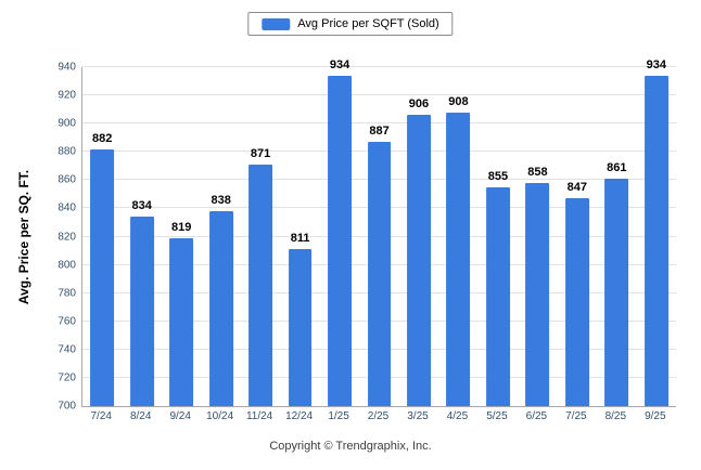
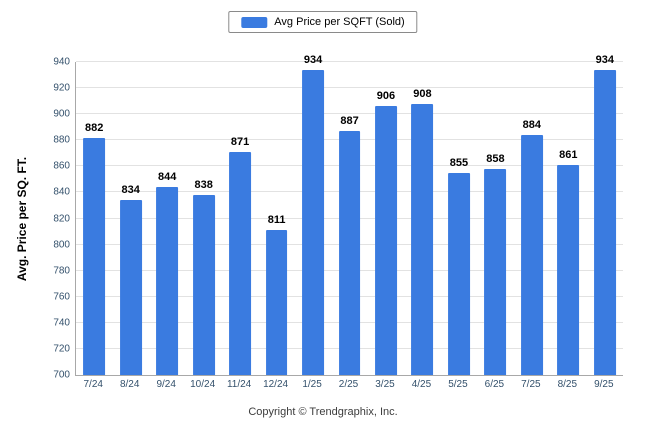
9/24: 819 -> 844
7/25: 847 -> 884
